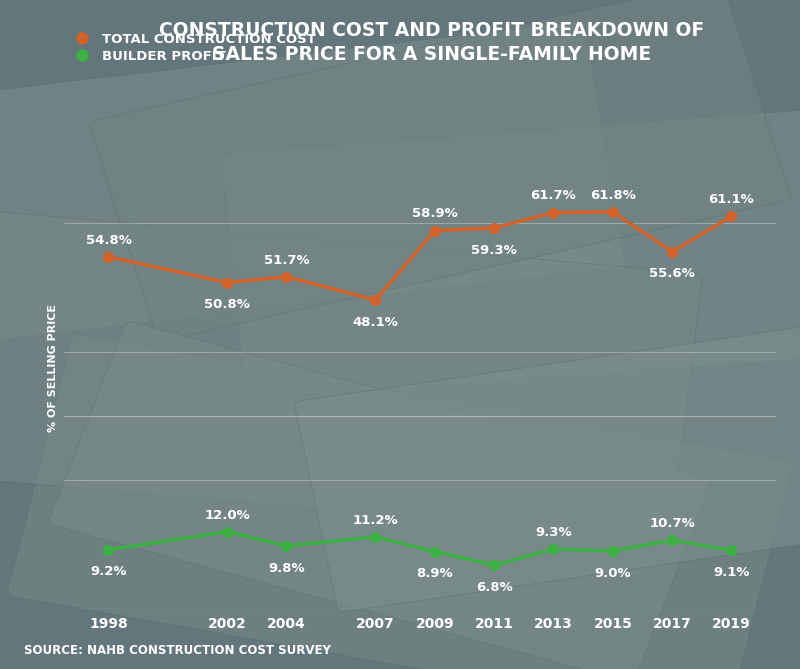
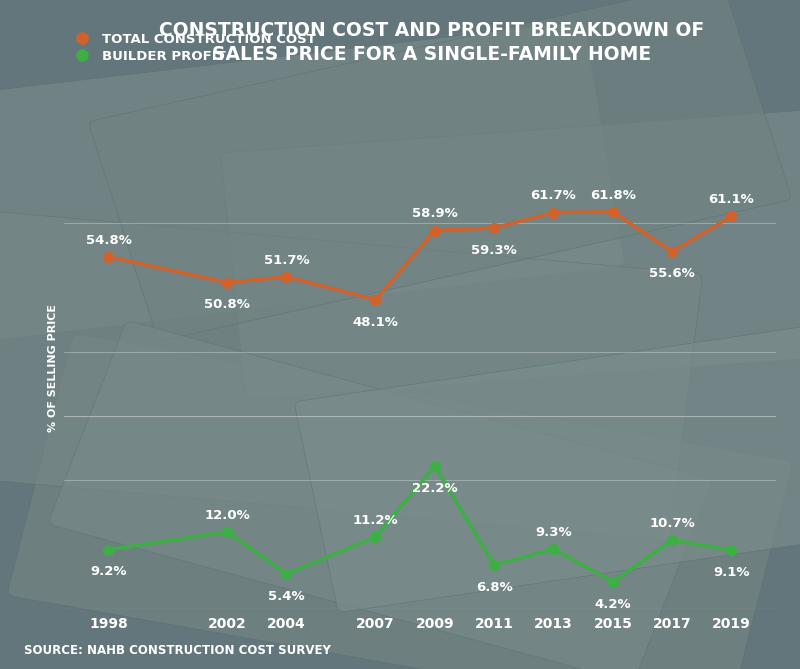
BUILDER PROFIT/2004: 9.8% -> 5.4%
BUILDER PROFIT/2009: 8.9% -> 22.2%
BUILDER PROFIT/2015: 9.0% -> 4.2%
